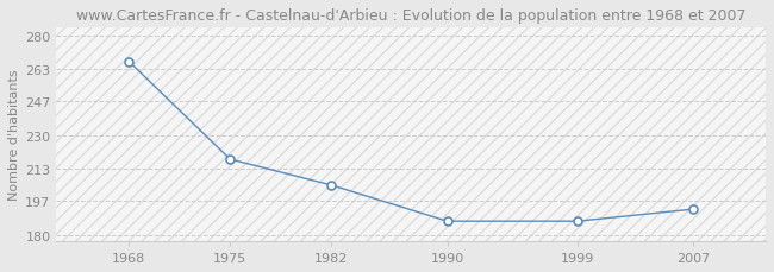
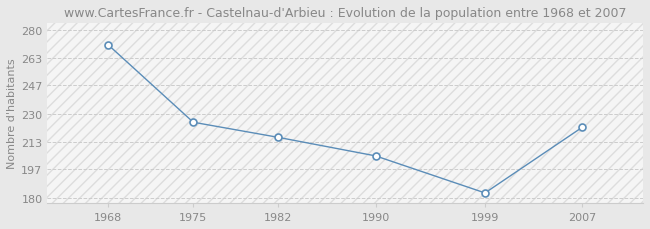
1968: 267 -> 271
1975: 218 -> 225
1982: 205 -> 216
1990: 187 -> 205
1999: 187 -> 183
2007: 193 -> 222
